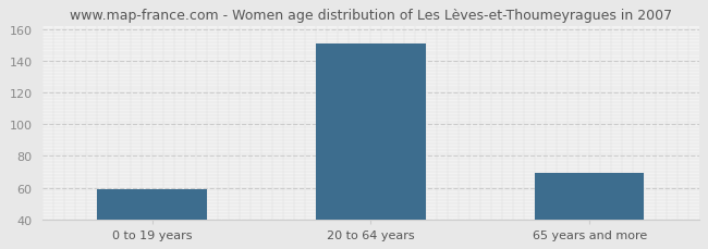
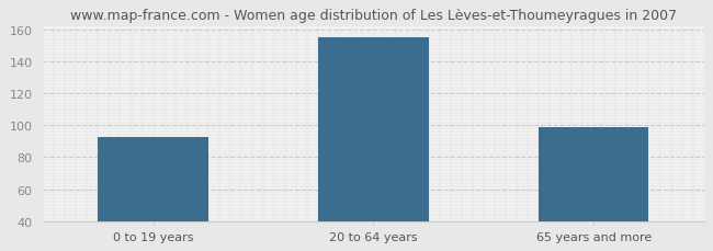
0 to 19 years: 59 -> 93
20 to 64 years: 151 -> 155
65 years and more: 69 -> 99
